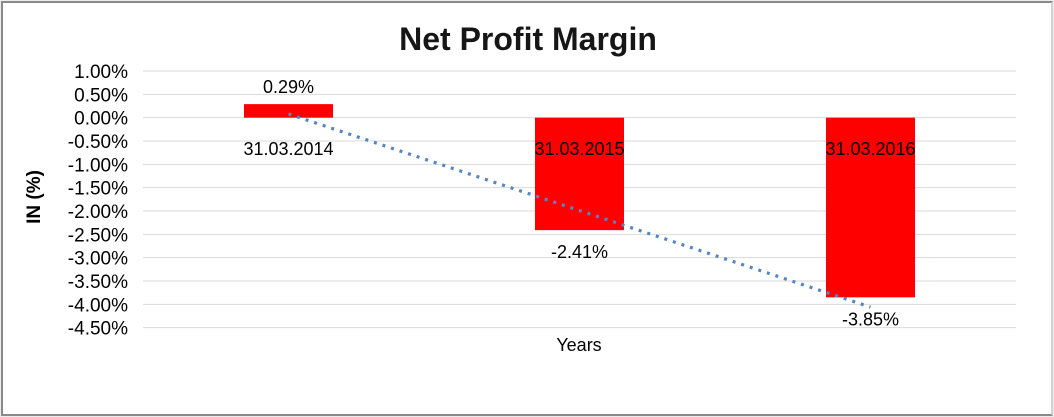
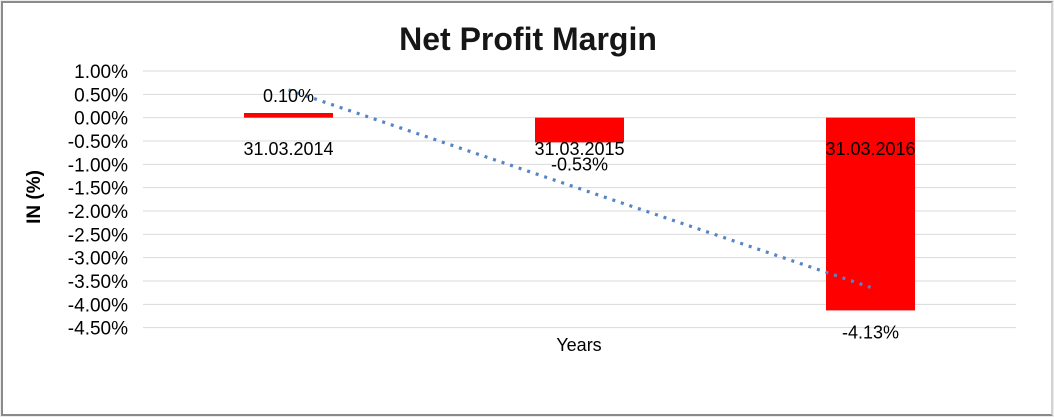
31.03.2014: 0.29% -> 0.10%
31.03.2015: -2.41% -> -0.53%
31.03.2016: -3.85% -> -4.13%
